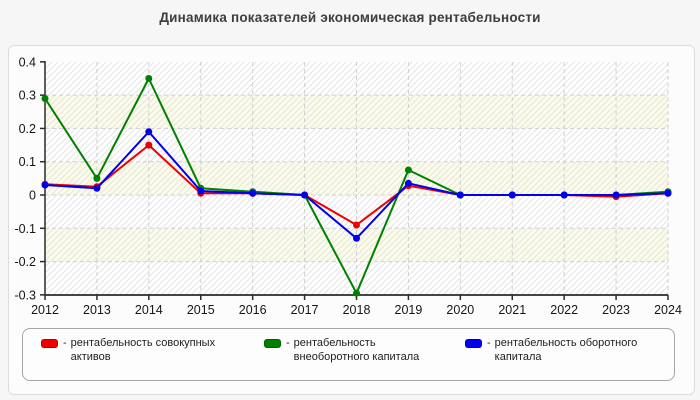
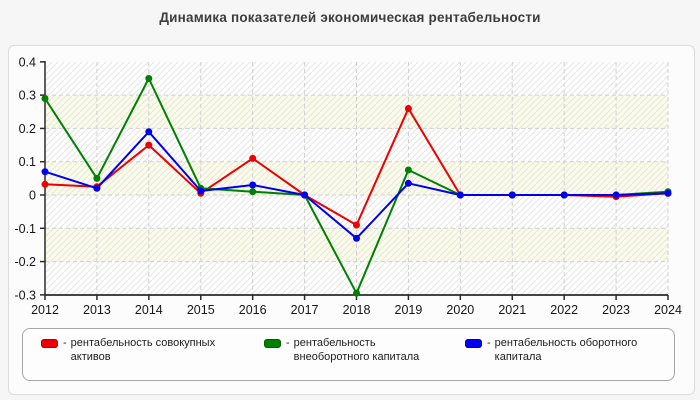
рентабельность оборотного капитала/2012: 0.03 -> 0.07
рентабельность совокупных активов/2016: 0.01 -> 0.11
рентабельность оборотного капитала/2016: 0.01 -> 0.03
рентабельность совокупных активов/2019: 0.03 -> 0.26
